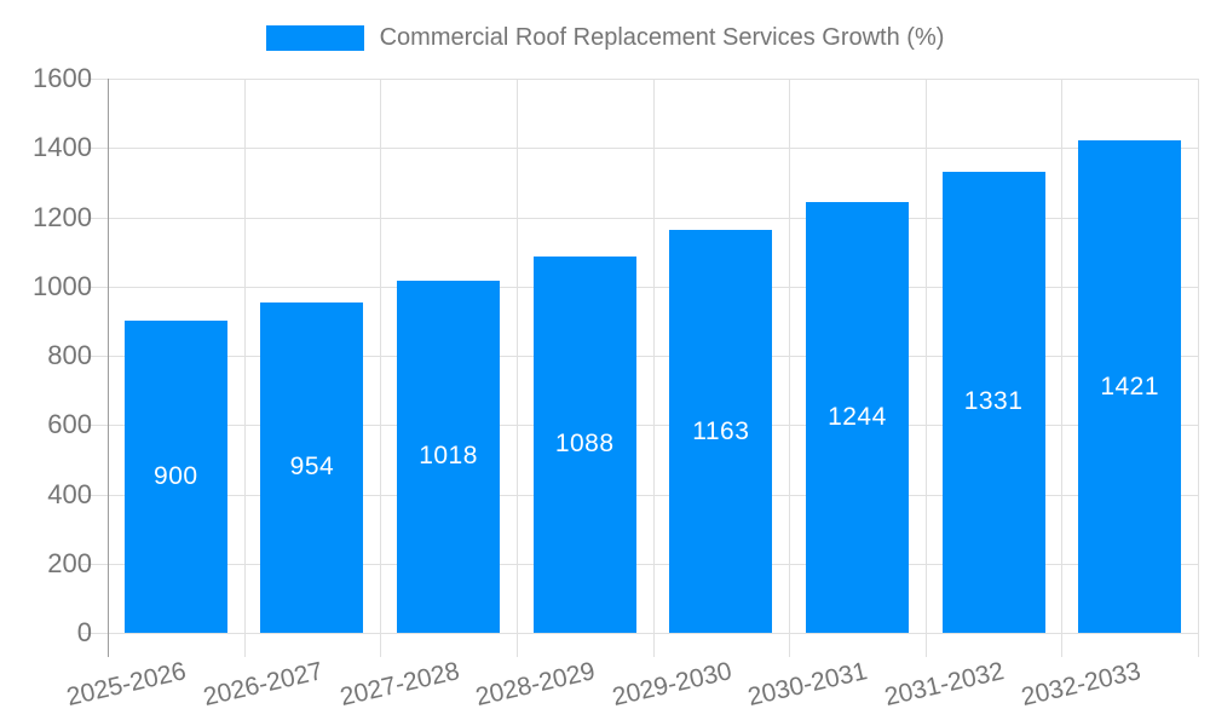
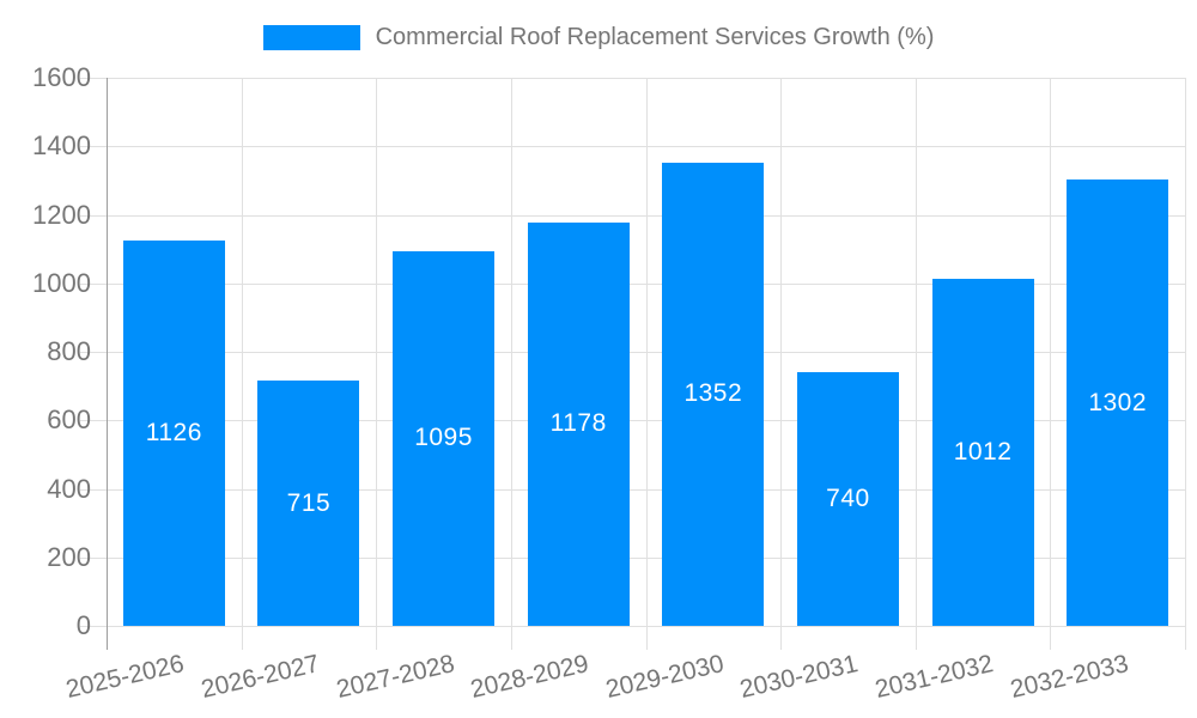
2025-2026: 900 -> 1126
2026-2027: 954 -> 715
2027-2028: 1018 -> 1095
2028-2029: 1088 -> 1178
2029-2030: 1163 -> 1352
2030-2031: 1244 -> 740
2031-2032: 1331 -> 1012
2032-2033: 1421 -> 1302
